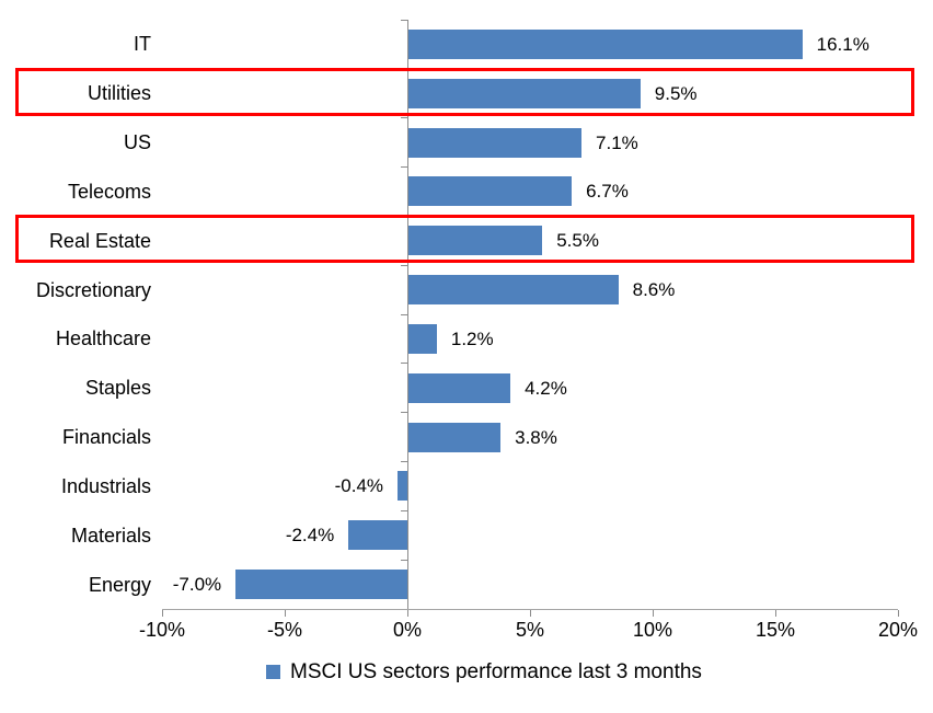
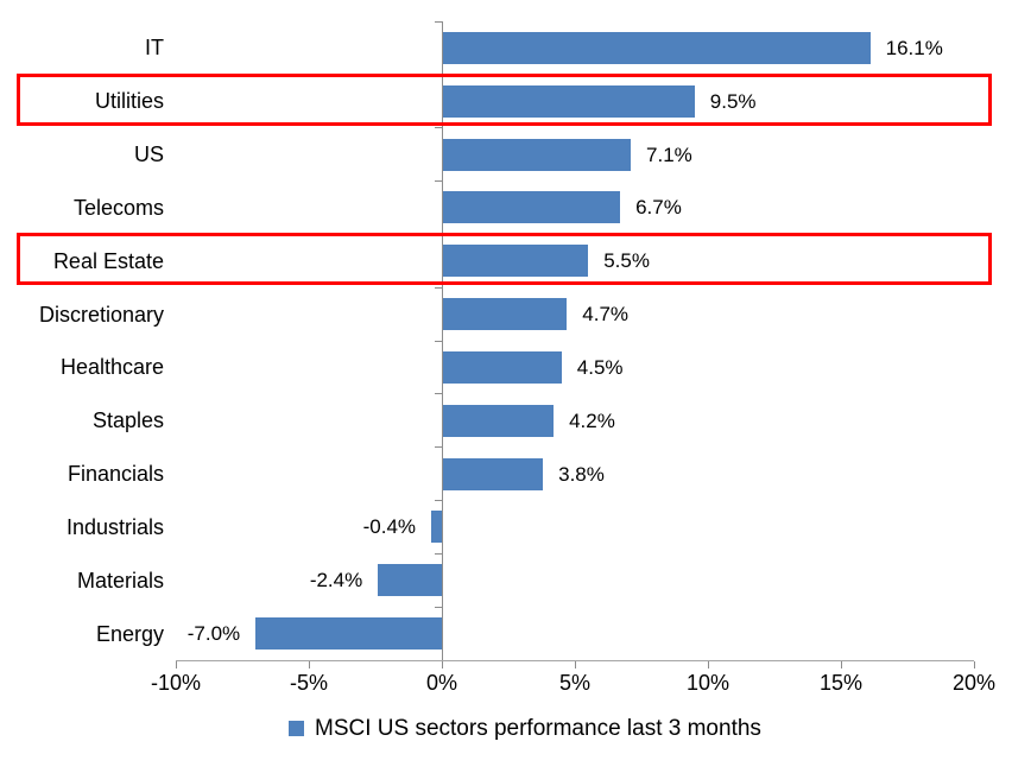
Discretionary: 8.6% -> 4.7%
Healthcare: 1.2% -> 4.5%
